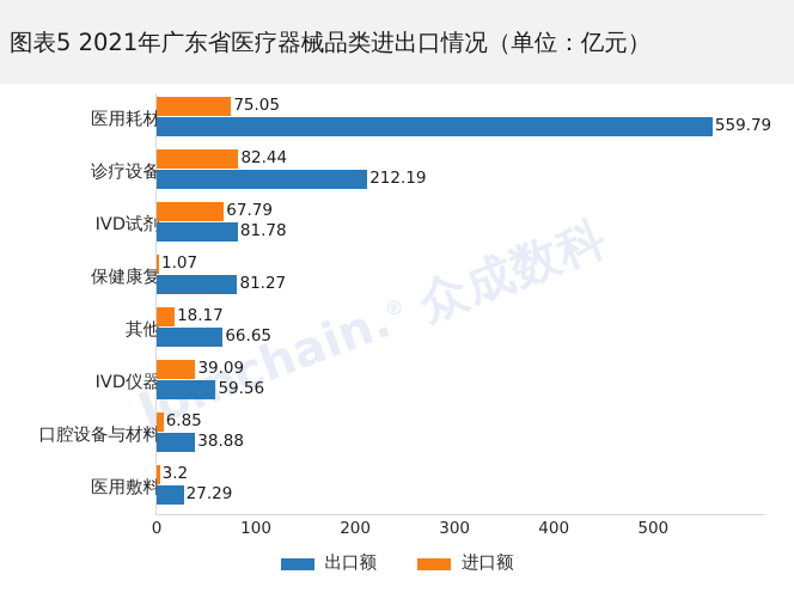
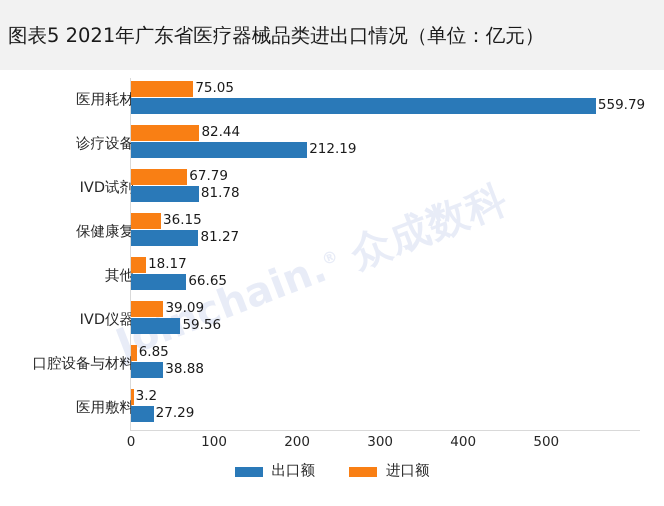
进口额/保健康复: 1.07 -> 36.15
